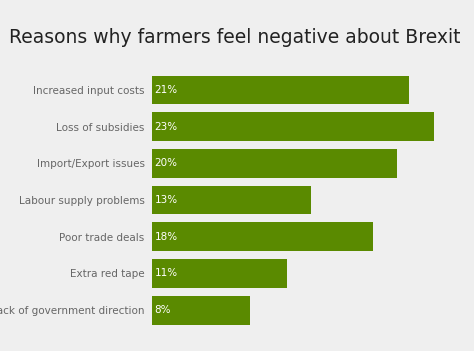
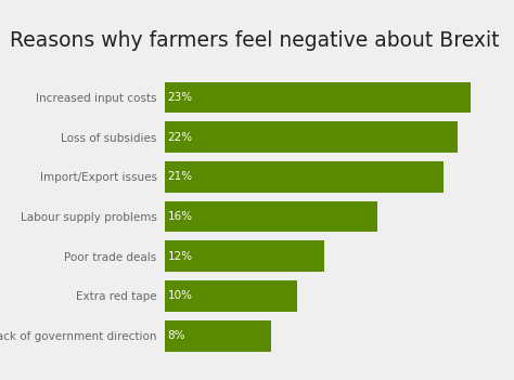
Increased input costs: 21% -> 23%
Loss of subsidies: 23% -> 22%
Import/Export issues: 20% -> 21%
Labour supply problems: 13% -> 16%
Poor trade deals: 18% -> 12%
Extra red tape: 11% -> 10%
